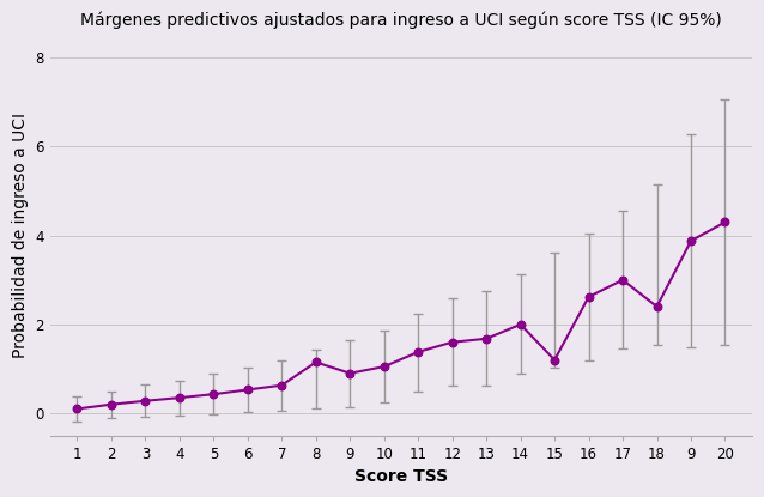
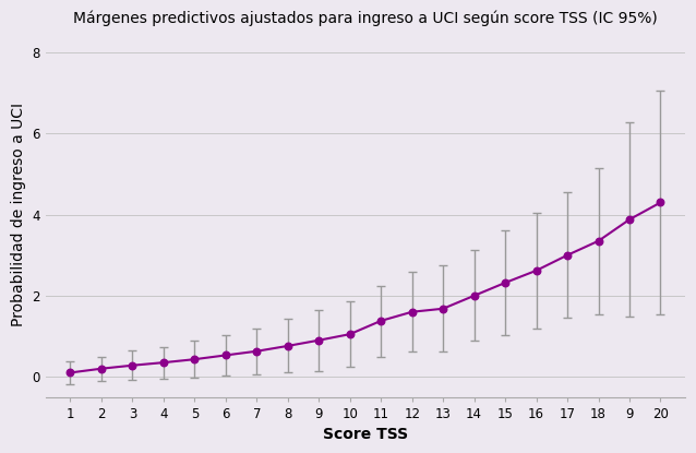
8: 1.15 -> 0.76
15: 1.20 -> 2.32
18: 2.40 -> 3.35
